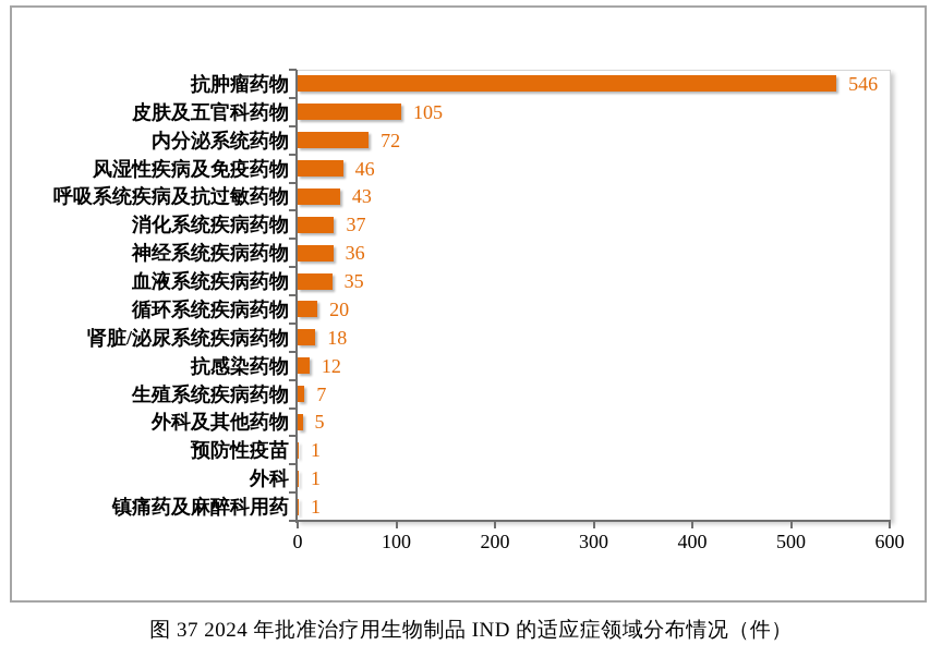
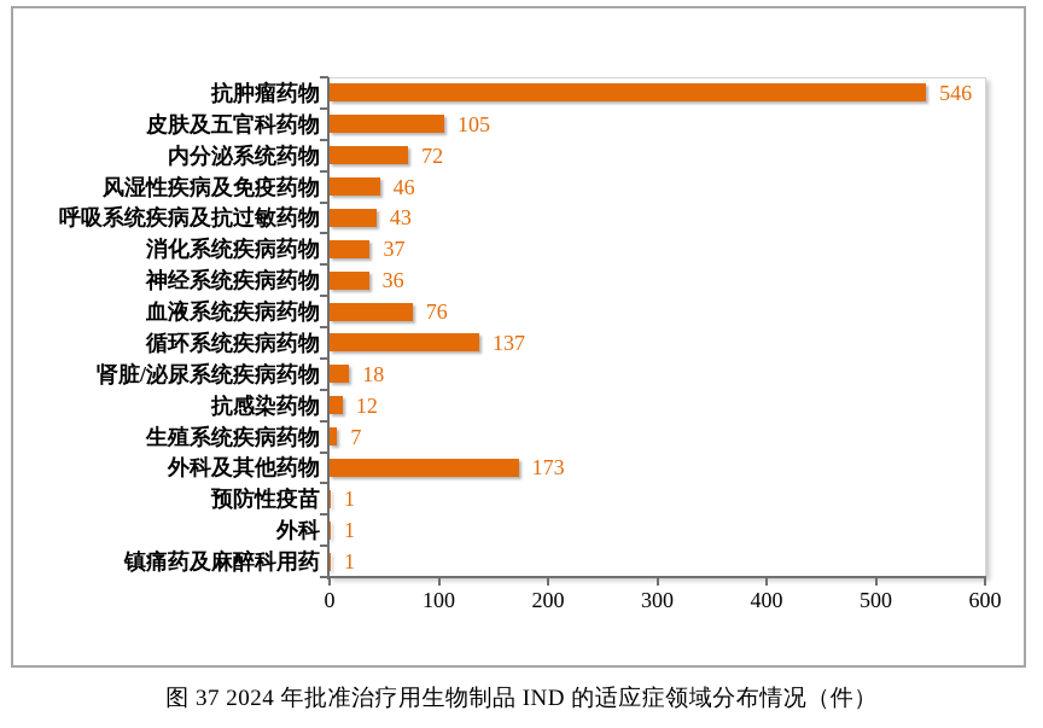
血液系统疾病药物: 35 -> 76
循环系统疾病药物: 20 -> 137
外科及其他药物: 5 -> 173
